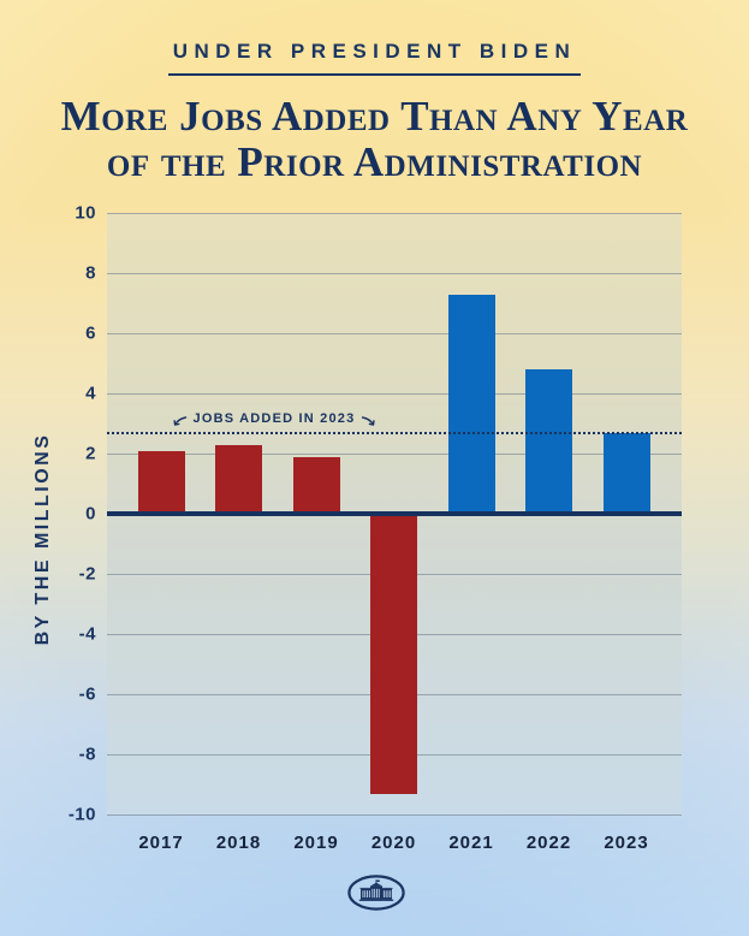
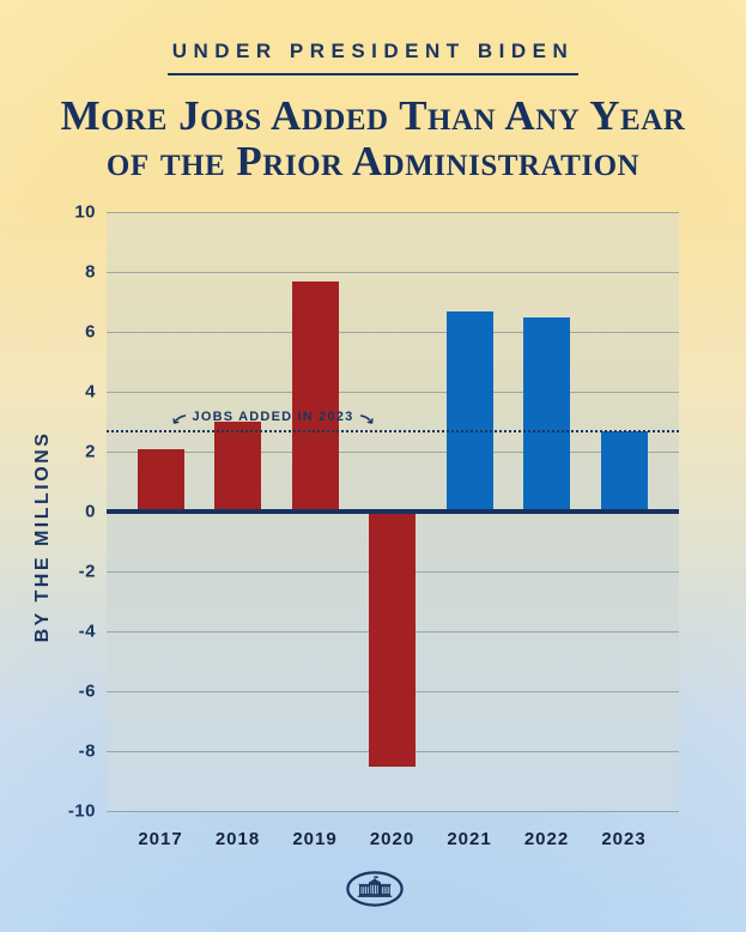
2018: 2.3 -> 3.0
2019: 1.9 -> 7.7
2020: -9.3 -> -8.5
2021: 7.3 -> 6.7
2022: 4.8 -> 6.5
